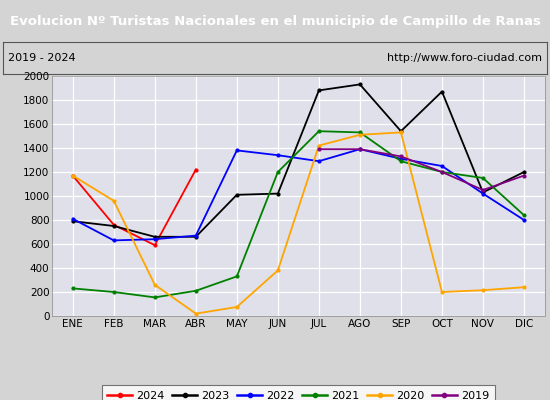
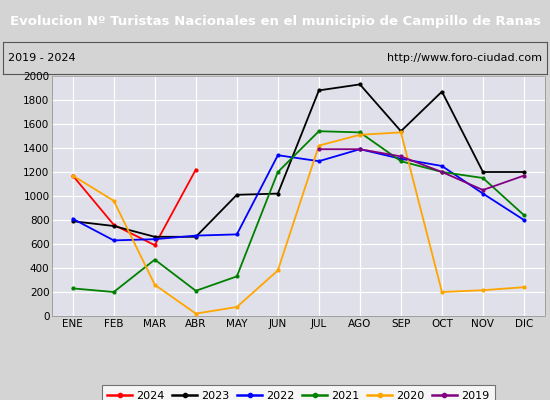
2021/MAR: 160 -> 470
2022/MAY: 1380 -> 680
2023/NOV: 1030 -> 1200
